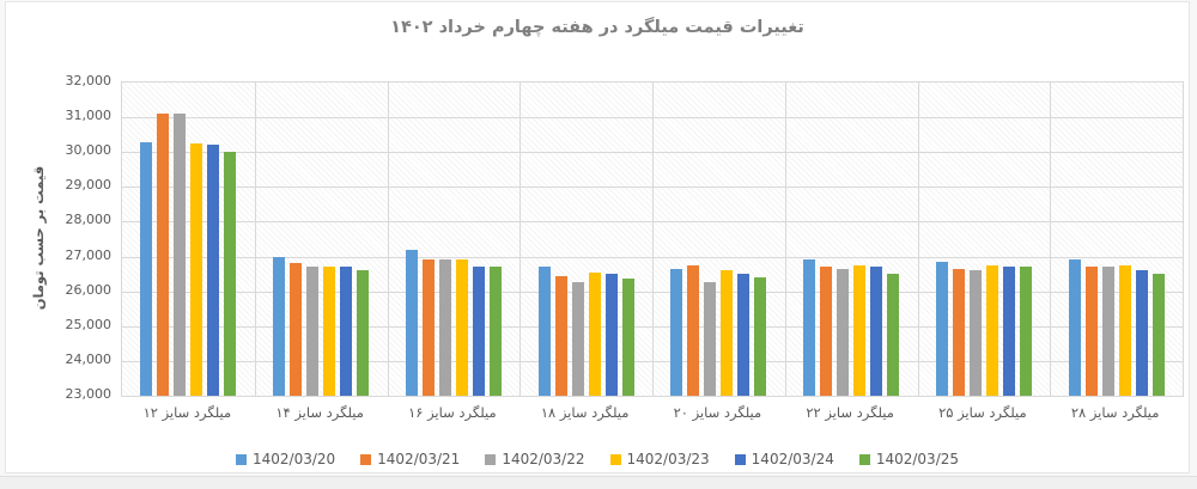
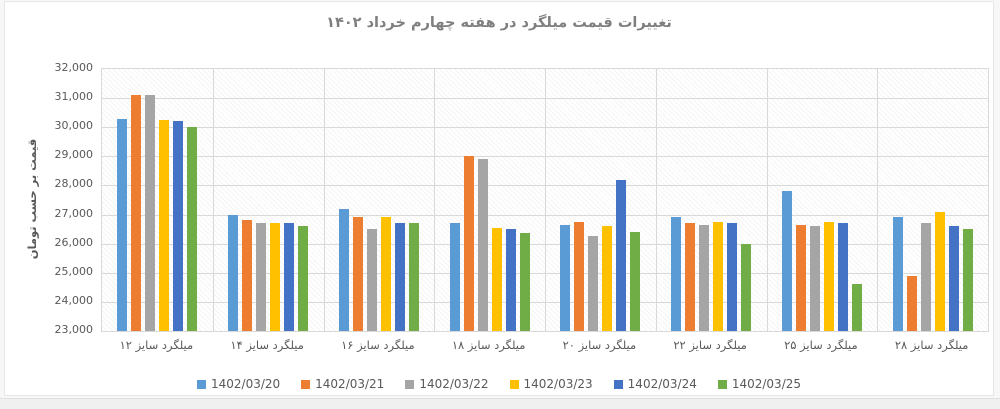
1402/03/22/میلگرد سایز ۱۶: 26900 -> 26500
1402/03/21/میلگرد سایز ۱۸: 26400 -> 29000
1402/03/22/میلگرد سایز ۱۸: 26200 -> 28900
1402/03/24/میلگرد سایز ۲۰: 26500 -> 28200
1402/03/25/میلگرد سایز ۲۲: 26500 -> 26000
1402/03/20/میلگرد سایز ۲۵: 26800 -> 27800
1402/03/25/میلگرد سایز ۲۵: 26700 -> 24600
1402/03/21/میلگرد سایز ۲۸: 26700 -> 24900
1402/03/23/میلگرد سایز ۲۸: 26800 -> 27100
